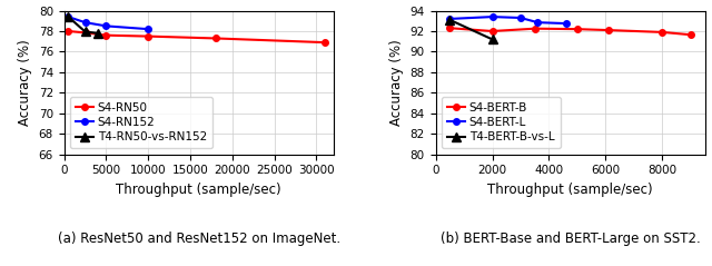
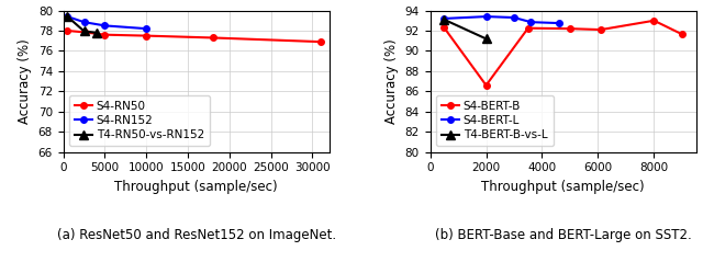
S4-BERT-B/2000: 92.0 -> 86.6
S4-BERT-B/8000: 91.9 -> 93.0
